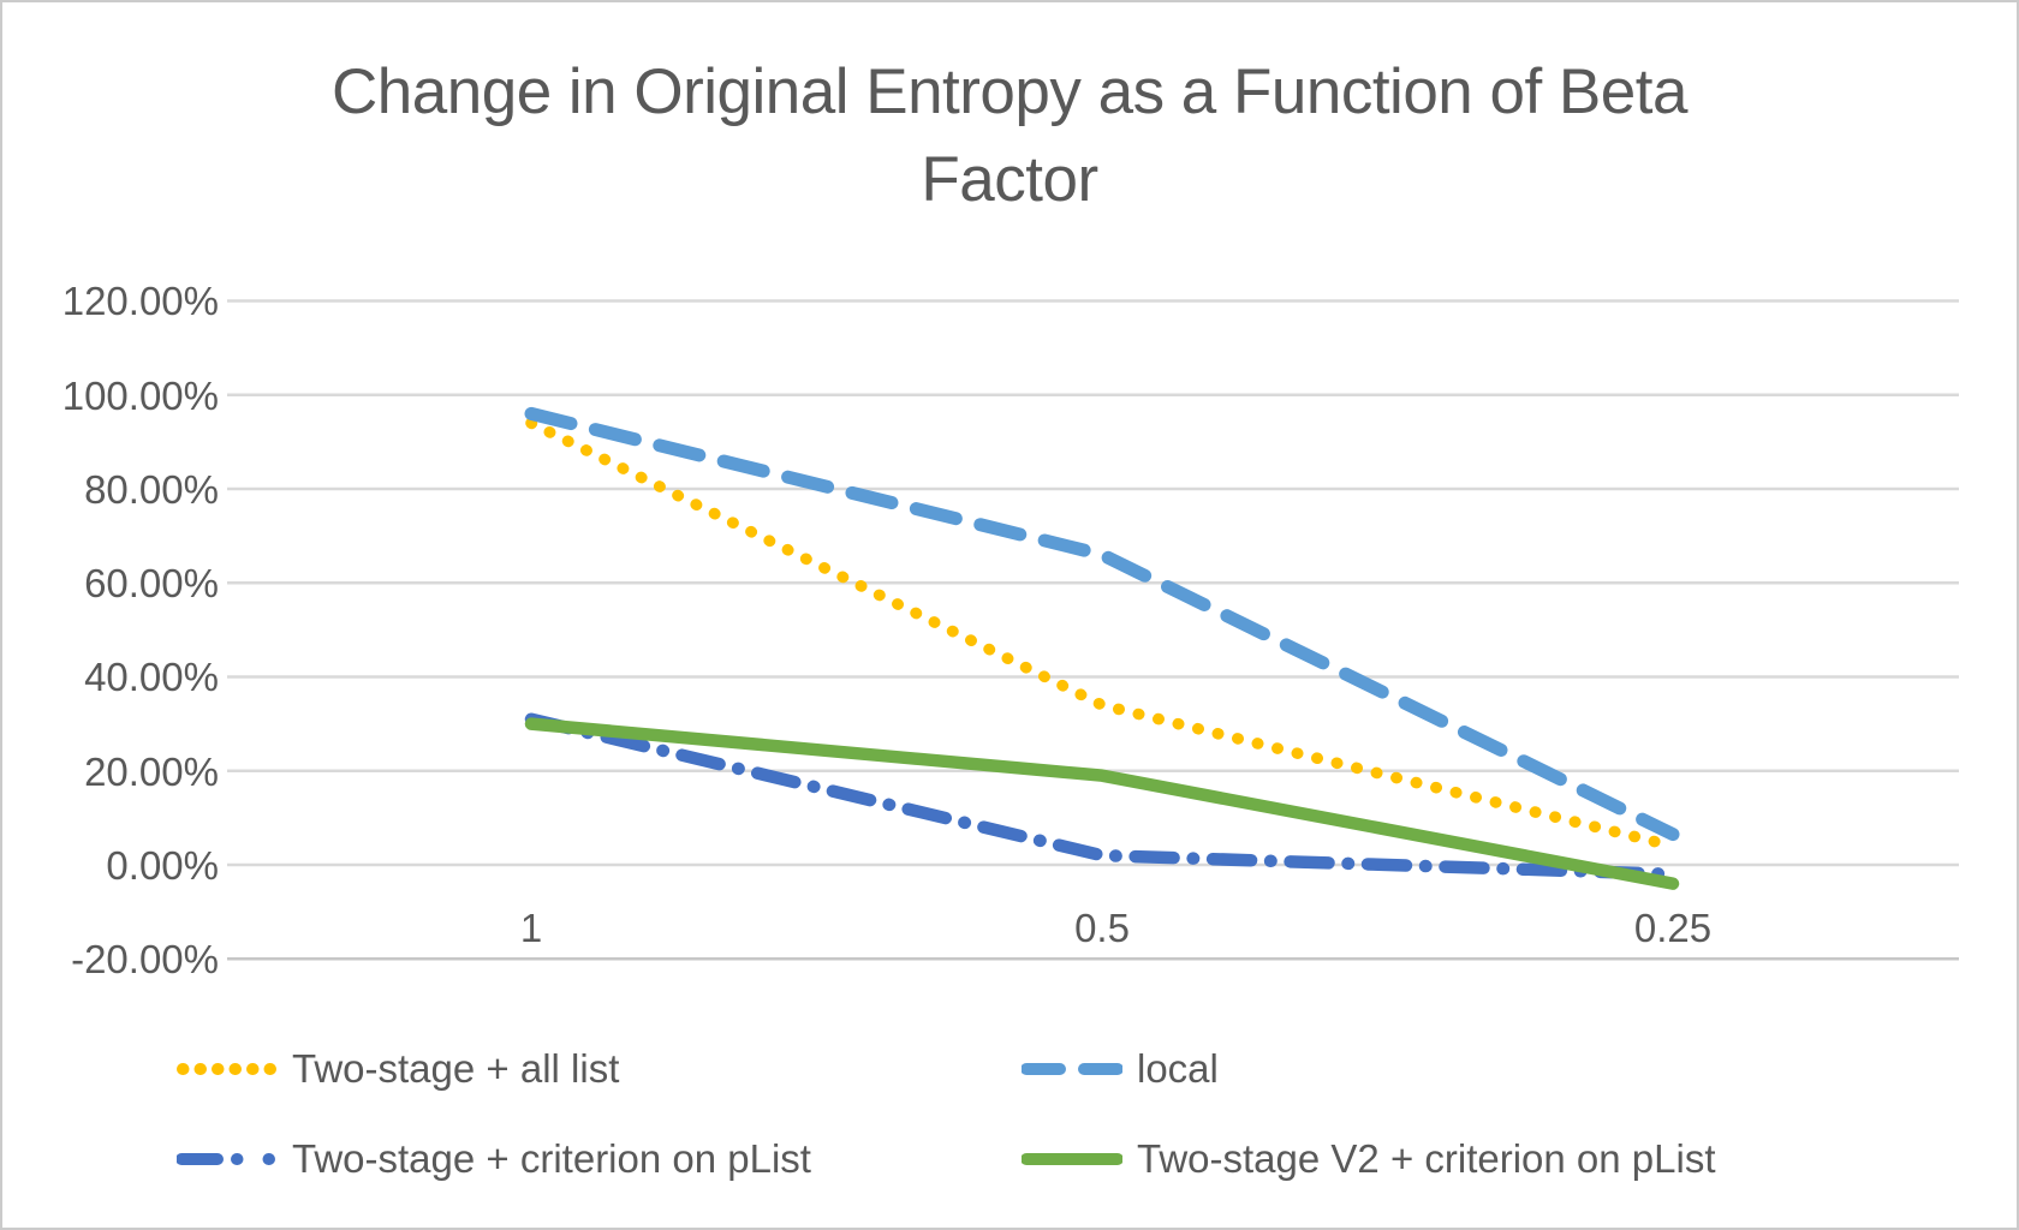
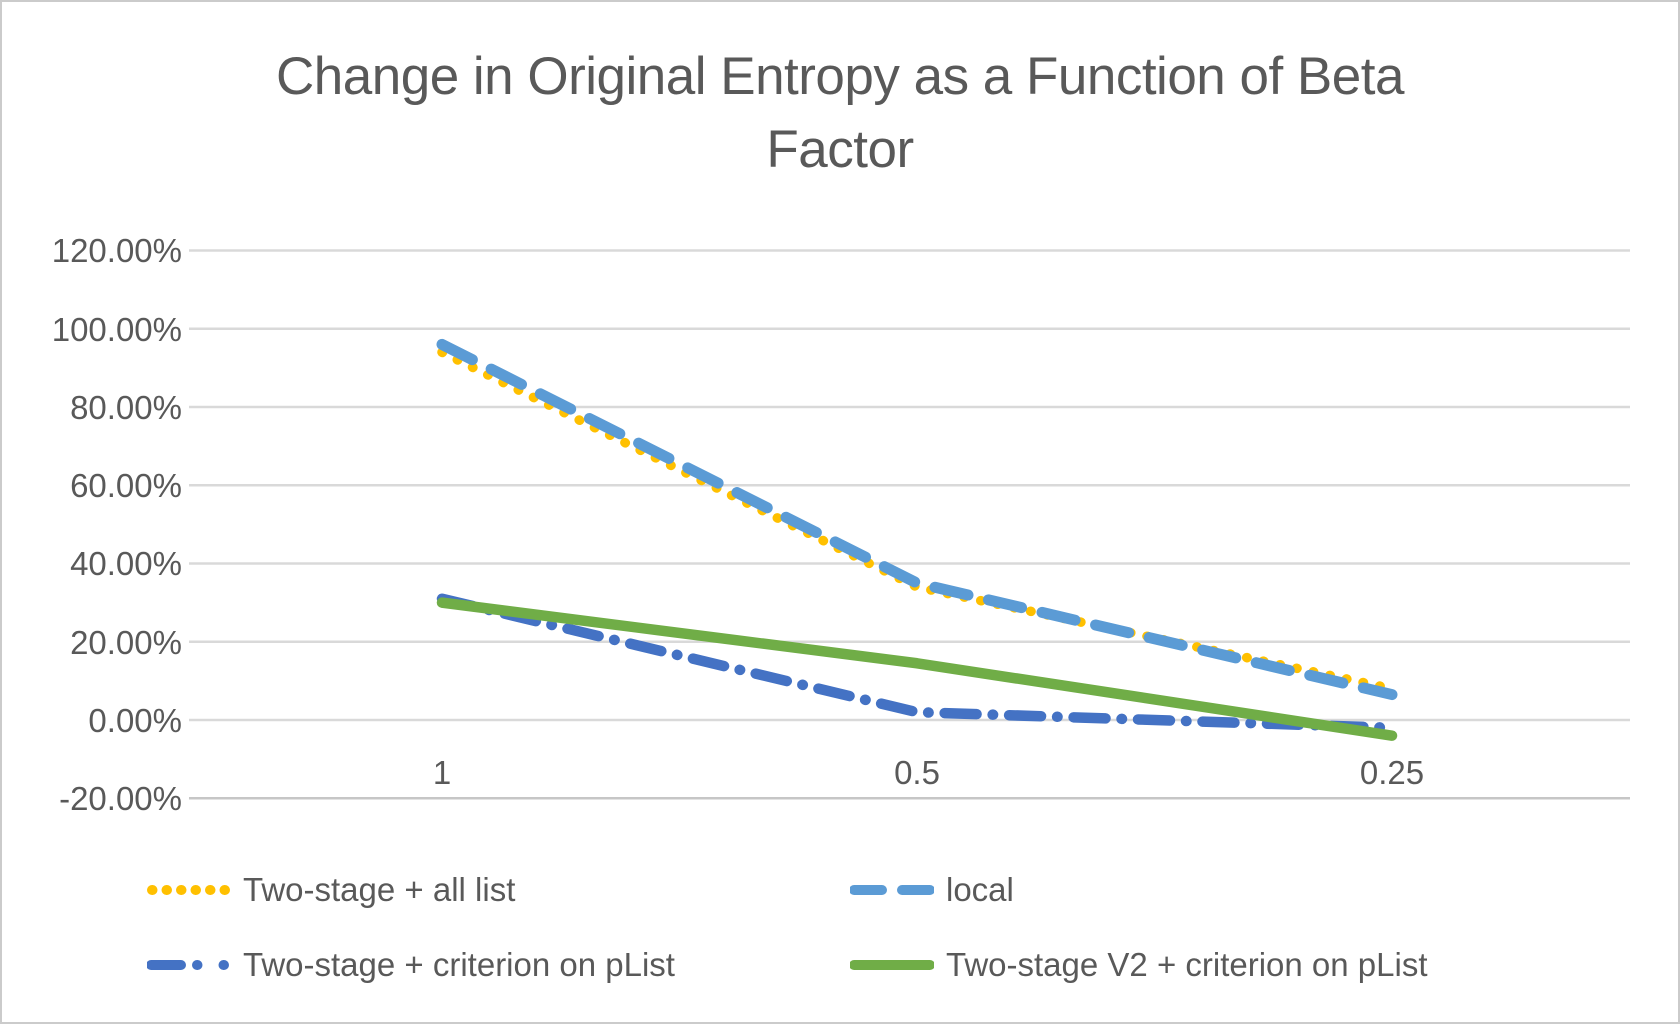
local/0.5: 66% -> 35%
Two-stage V2 + criterion on pList/0.5: 19% -> 14%
Two-stage + all list/0.25: 4% -> 8%
